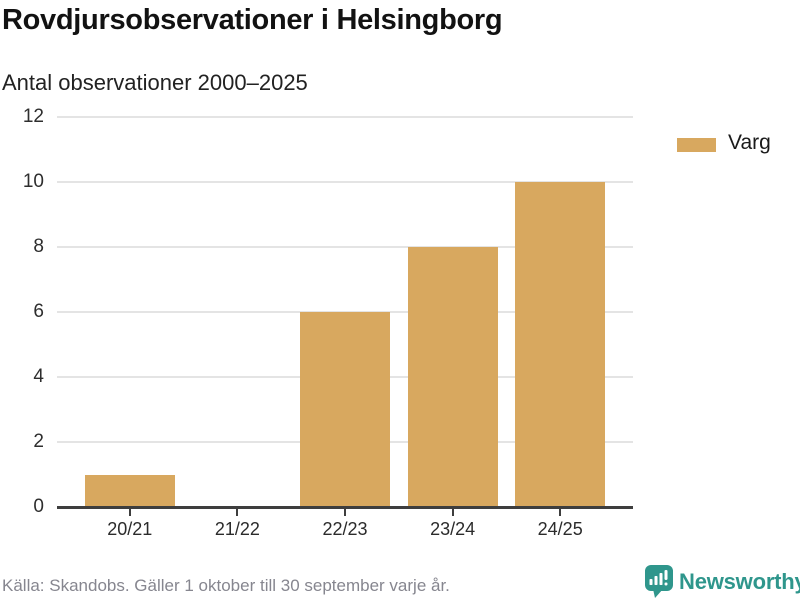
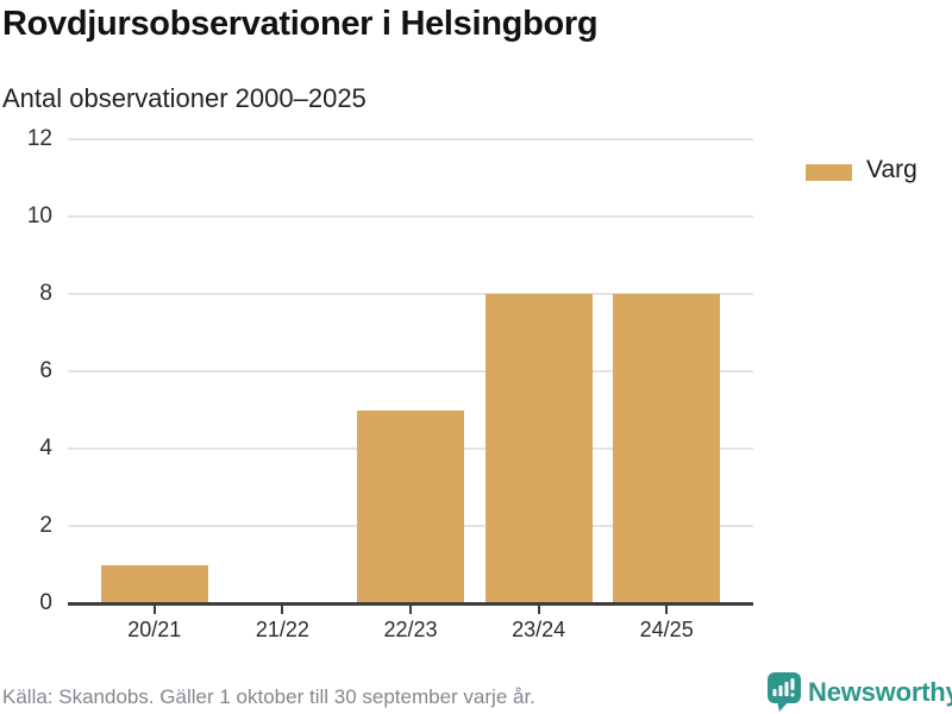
22/23: 6 -> 5
24/25: 10 -> 8
